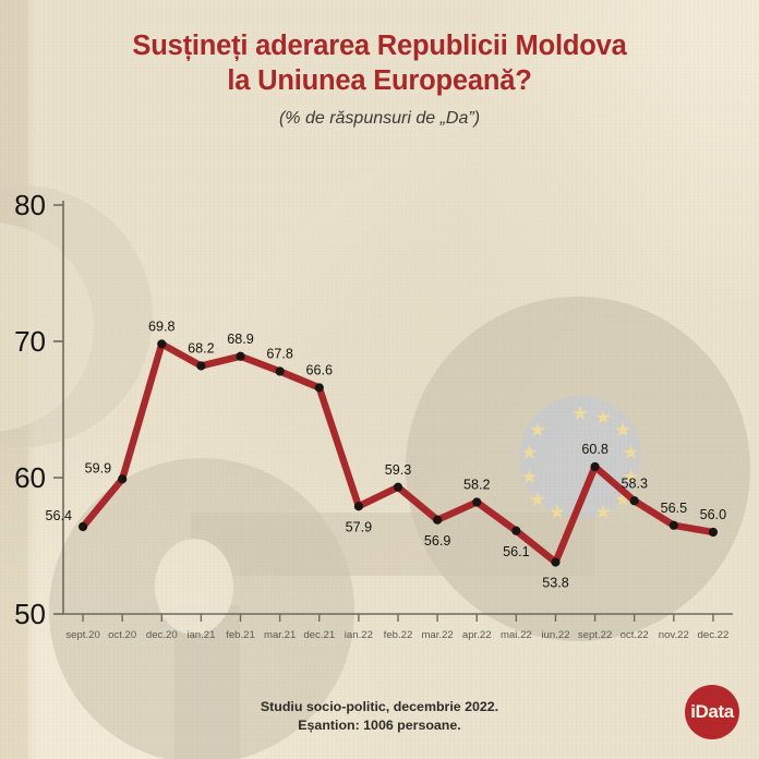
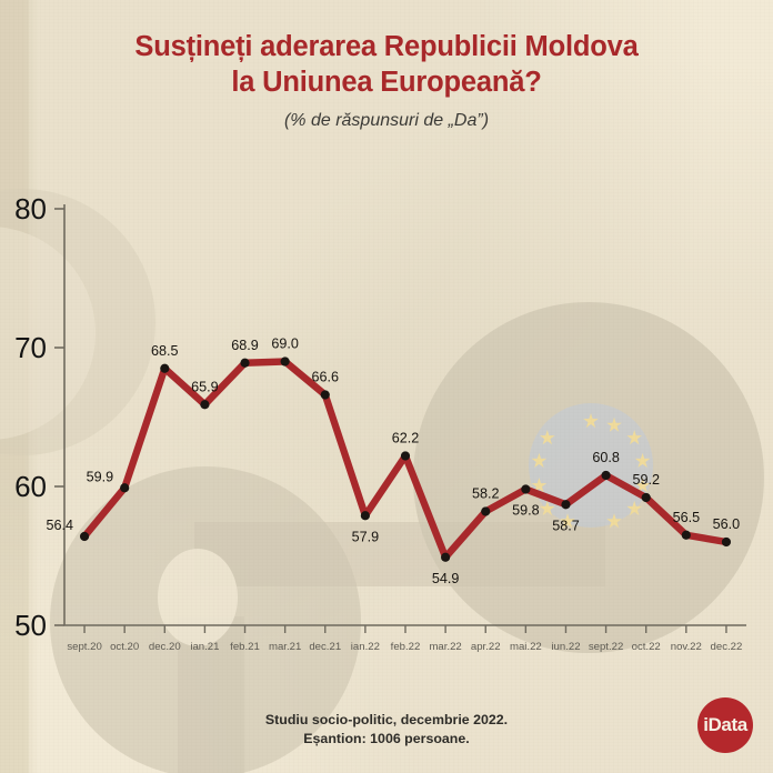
dec.20: 69.8 -> 68.5
ian.21: 68.2 -> 65.9
mar.21: 67.8 -> 69.0
feb.22: 59.3 -> 62.2
mar.22: 56.9 -> 54.9
mai.22: 56.1 -> 59.8
iun.22: 53.8 -> 58.7
oct.22: 58.3 -> 59.2
